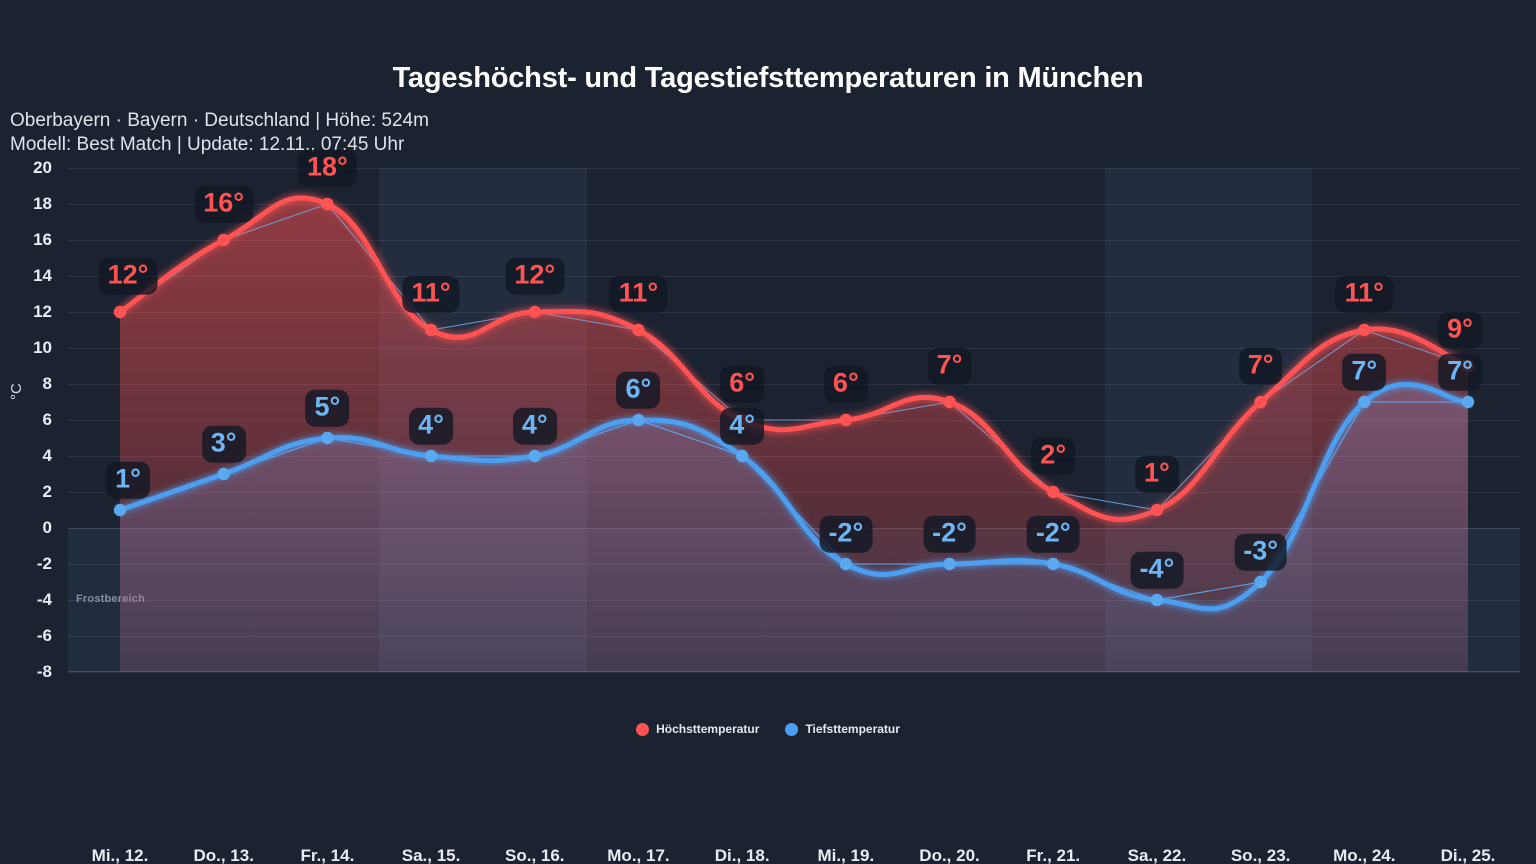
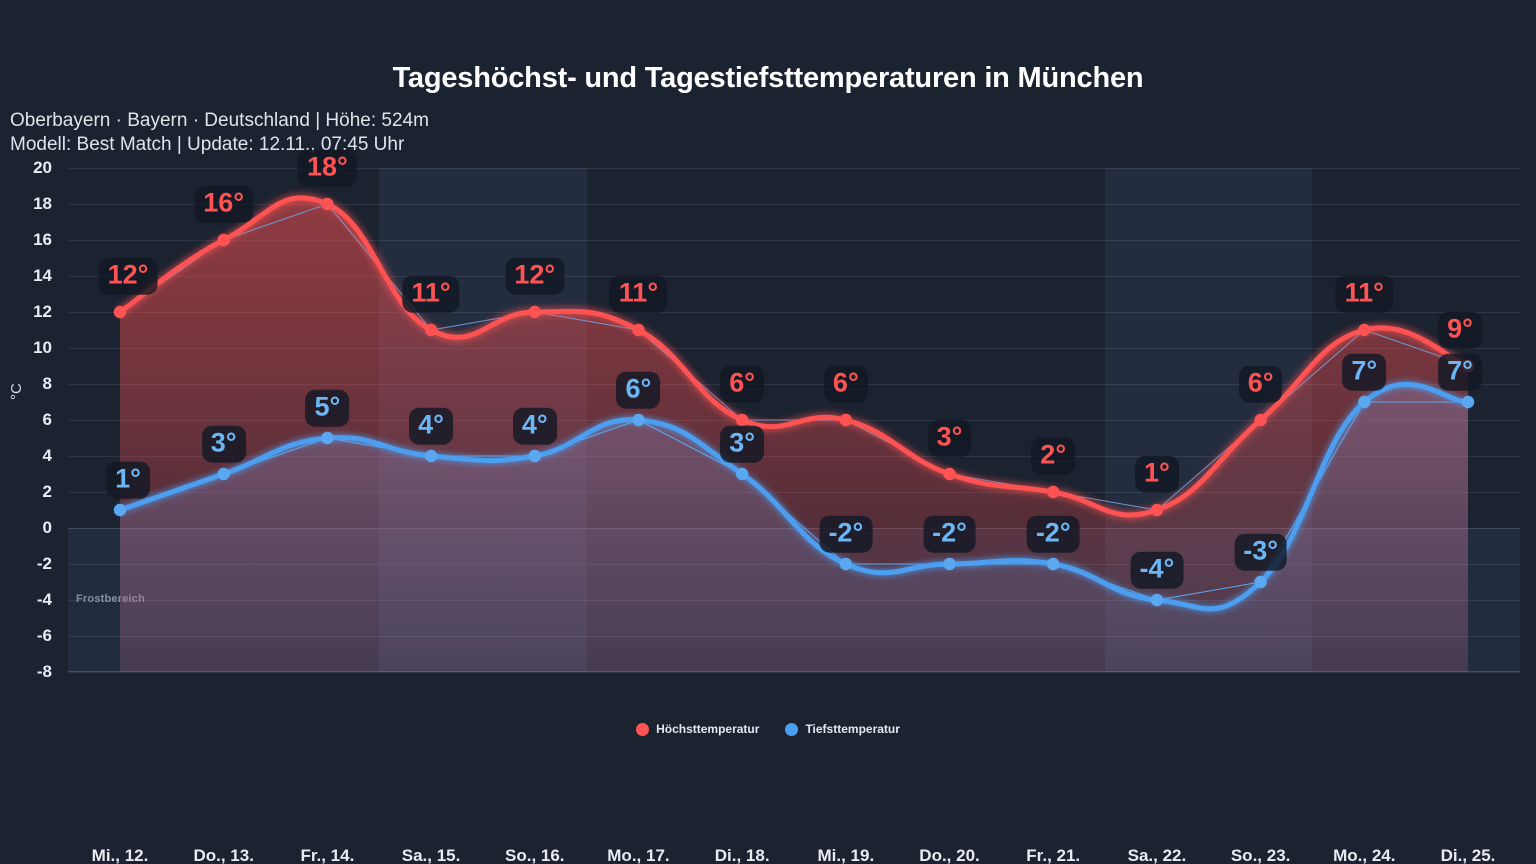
Tiefsttemperatur/Di., 18.: 4° -> 3°
Höchsttemperatur/Do., 20.: 7° -> 3°
Höchsttemperatur/So., 23.: 7° -> 6°
